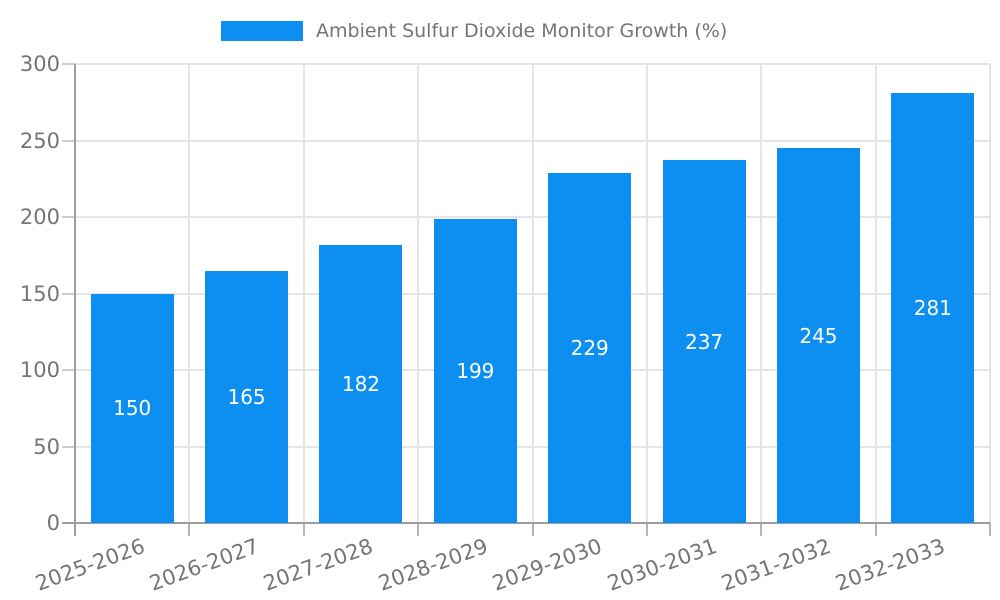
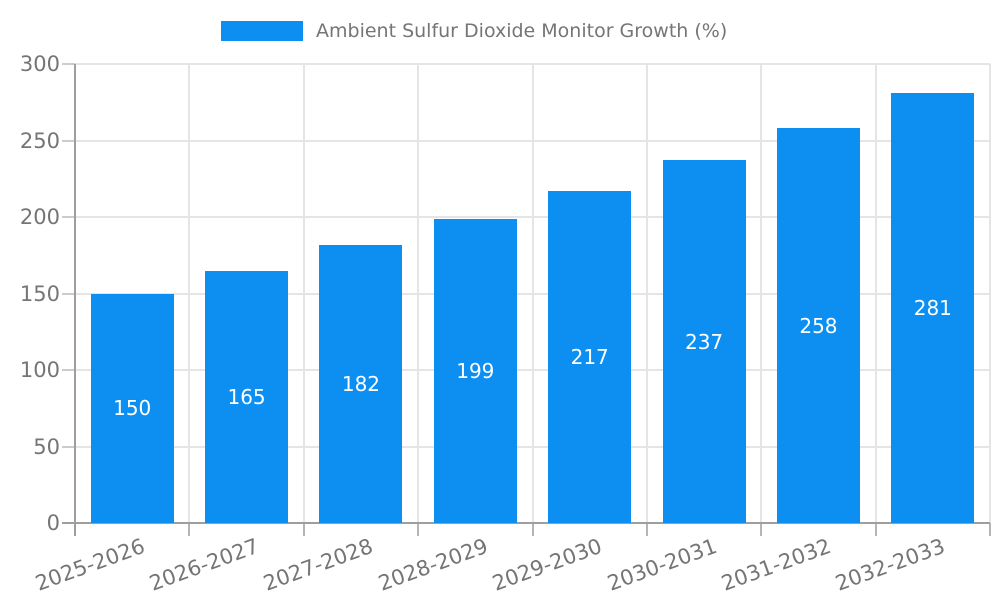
2029-2030: 229 -> 217
2031-2032: 245 -> 258
